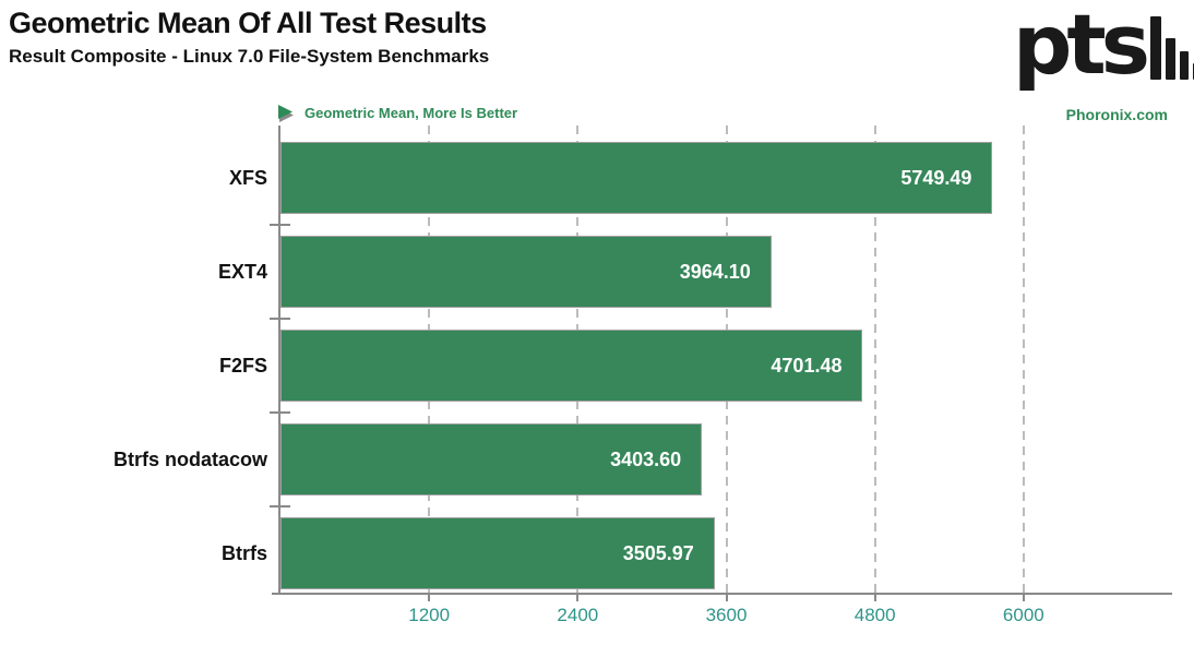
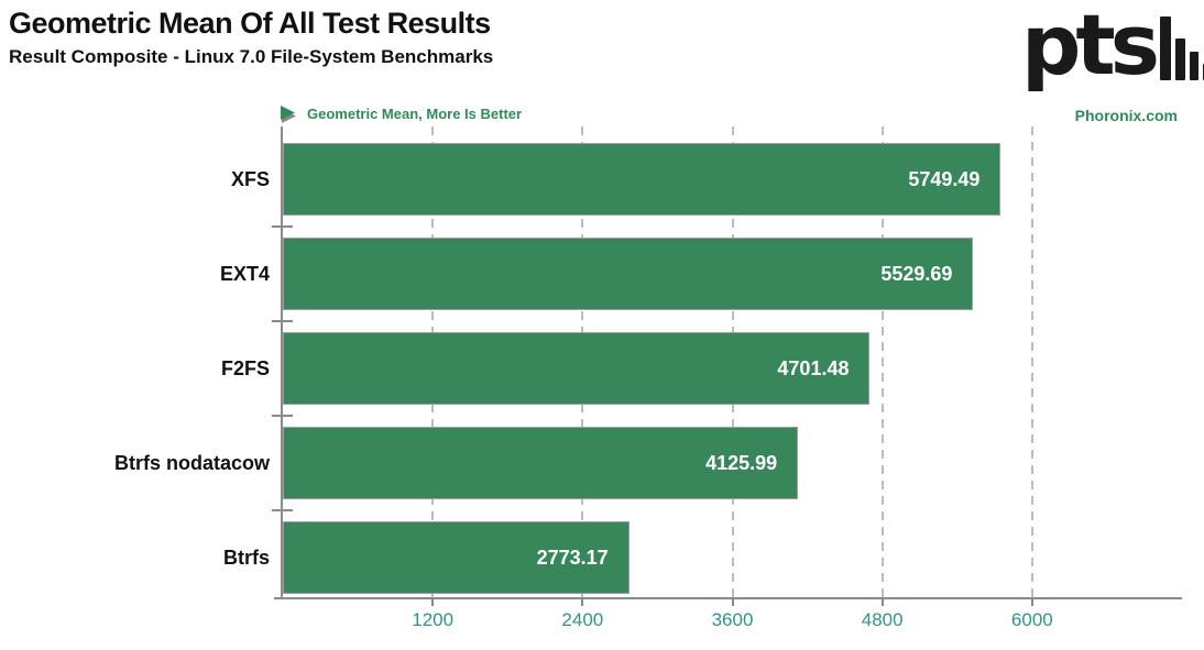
EXT4: 3964.10 -> 5529.69
Btrfs nodatacow: 3403.60 -> 4125.99
Btrfs: 3505.97 -> 2773.17
